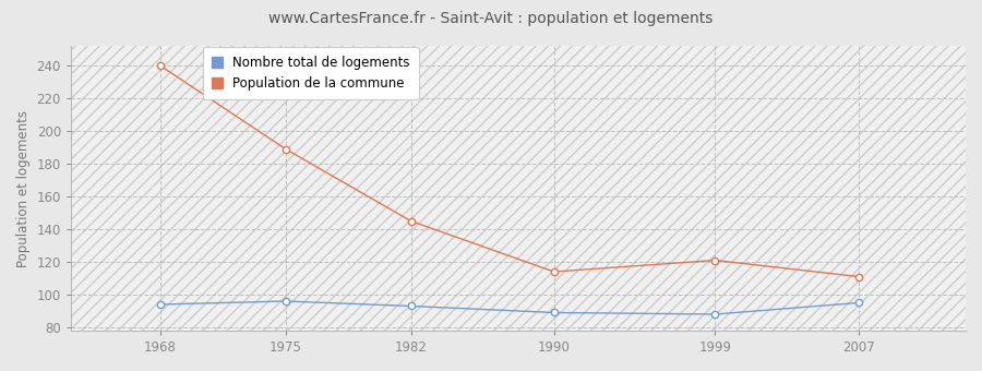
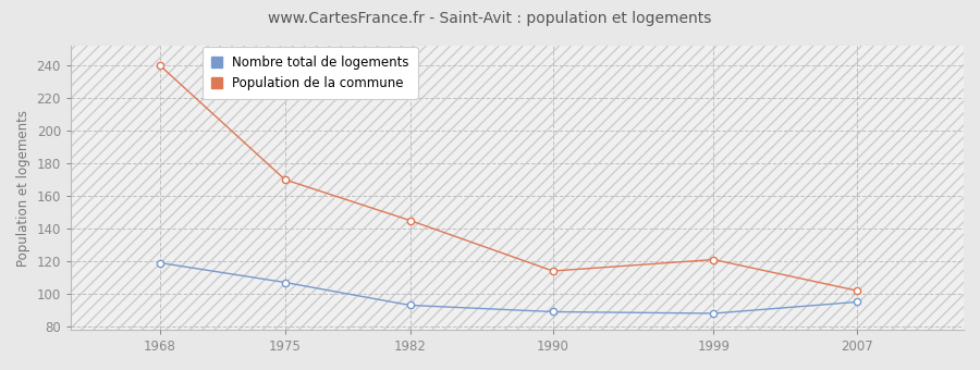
Nombre total de logements/1968: 94 -> 119
Nombre total de logements/1975: 96 -> 107
Population de la commune/1975: 189 -> 170
Population de la commune/2007: 111 -> 102
